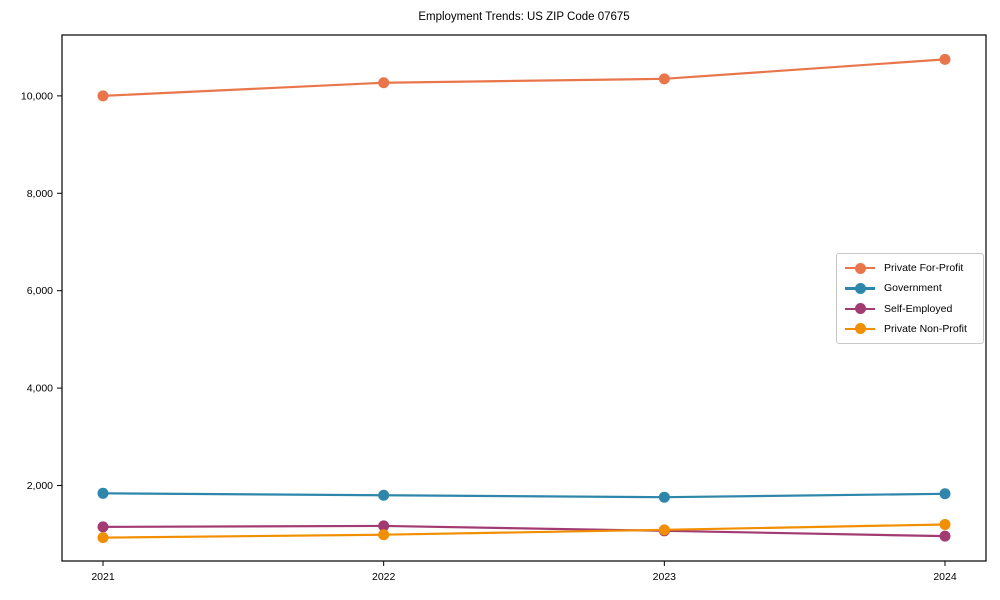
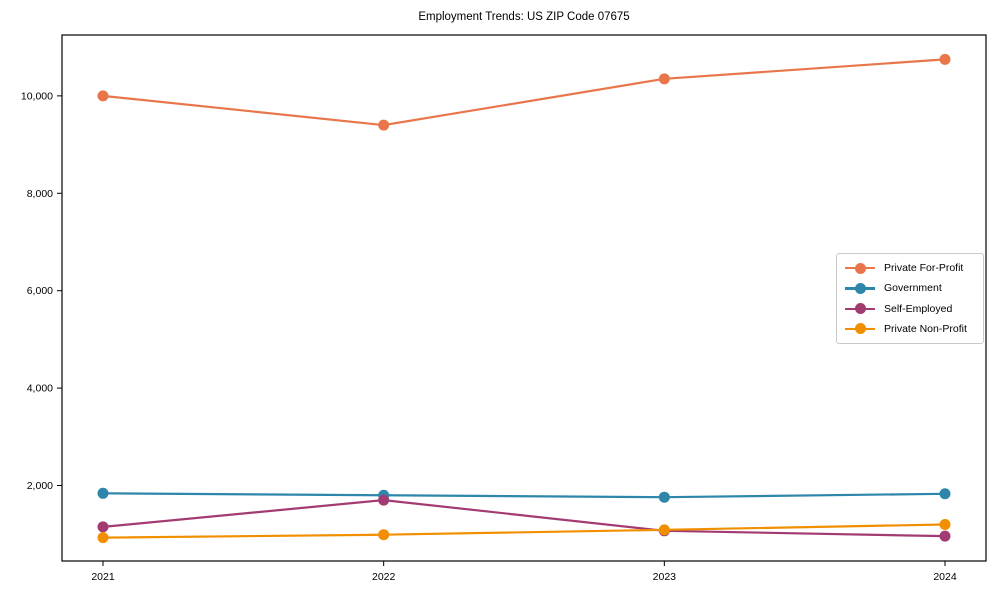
Private For-Profit/2022: 10300 -> 9400
Self-Employed/2022: 1200 -> 1700
